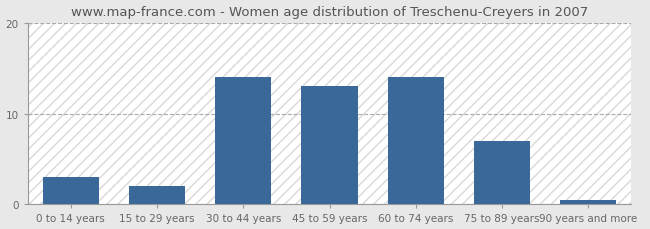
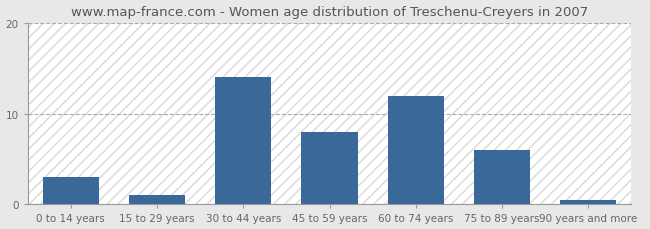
15 to 29 years: 2.0 -> 1.0
45 to 59 years: 13.0 -> 8.0
60 to 74 years: 14.0 -> 12.0
75 to 89 years: 7.0 -> 6.0
